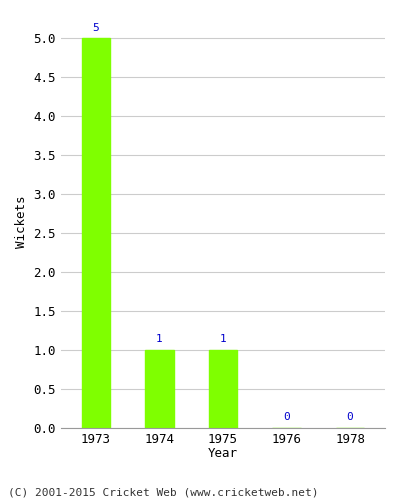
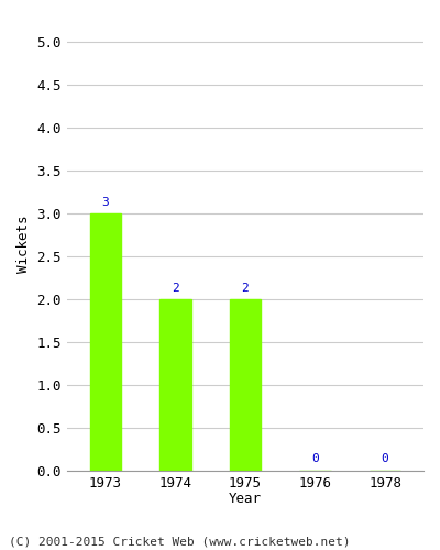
1973: 5 -> 3
1974: 1 -> 2
1975: 1 -> 2
